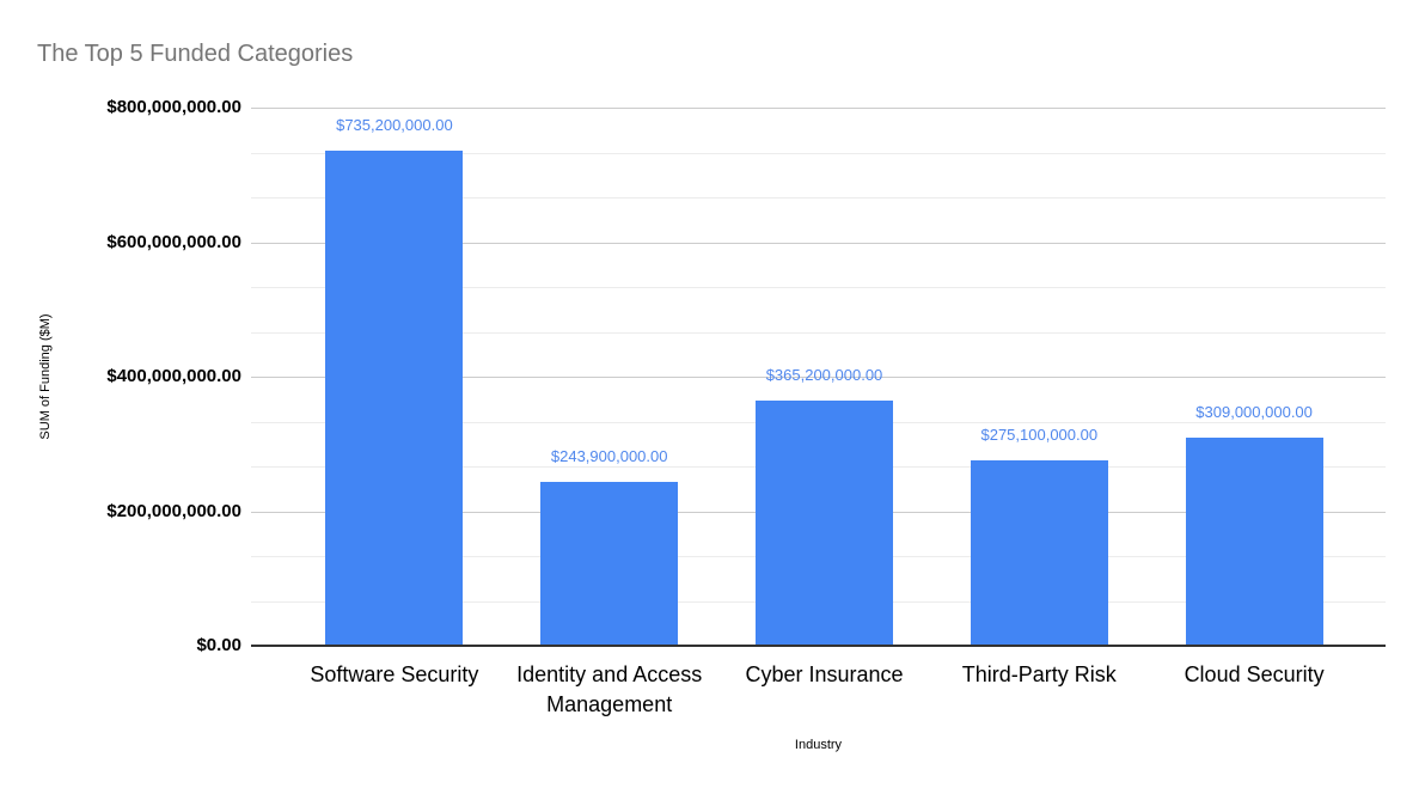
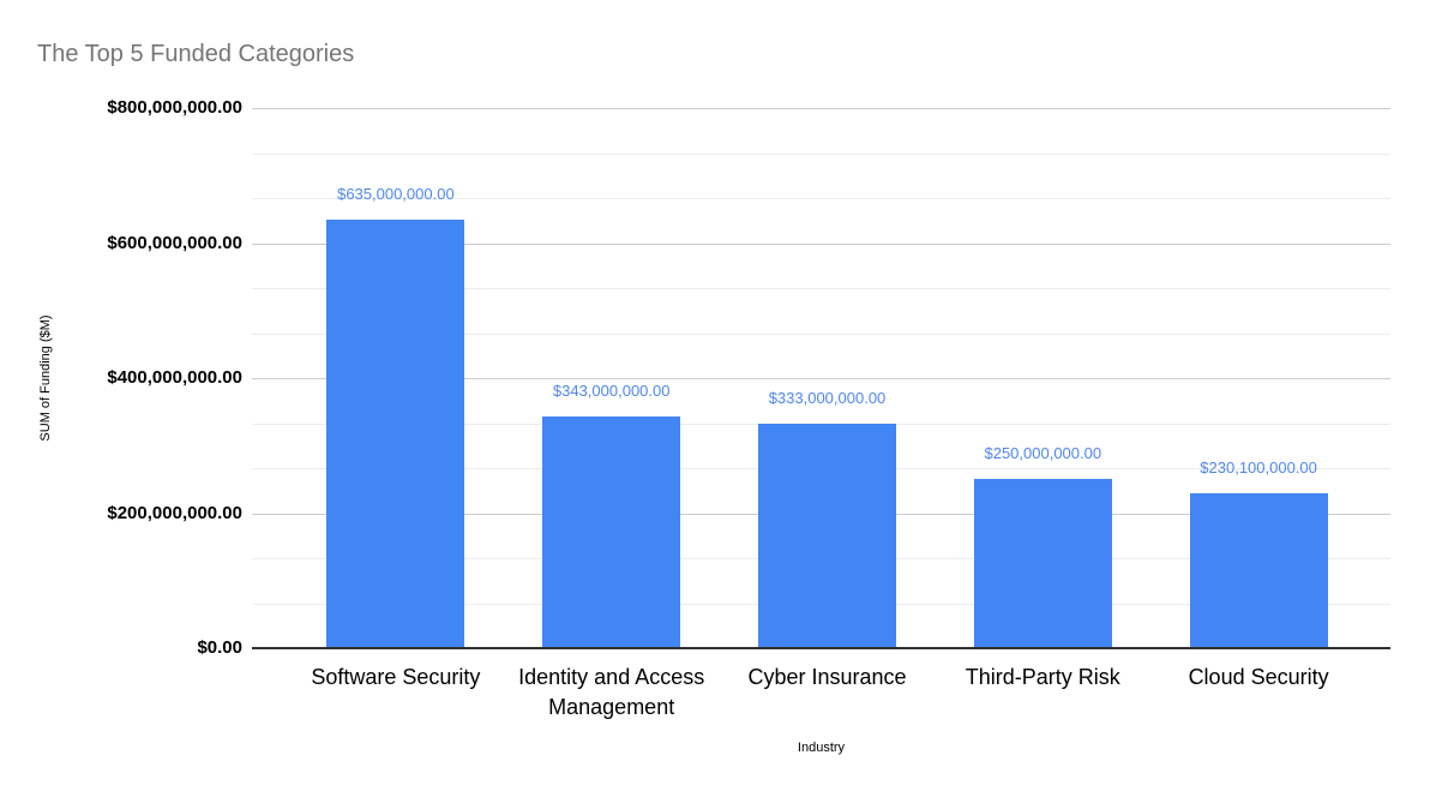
Software Security: $735,200,000.00 -> $635,000,000.00
Identity and Access Management: $243,900,000.00 -> $343,000,000.00
Cyber Insurance: $365,200,000.00 -> $333,000,000.00
Third-Party Risk: $275,100,000.00 -> $250,000,000.00
Cloud Security: $309,000,000.00 -> $230,100,000.00
